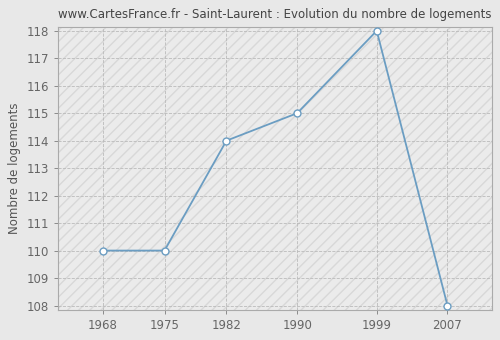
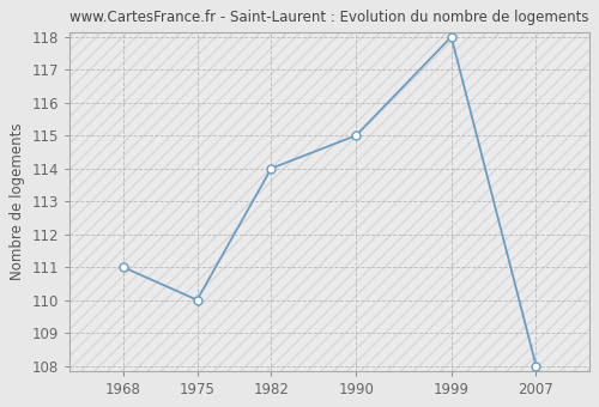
1968: 110 -> 111
